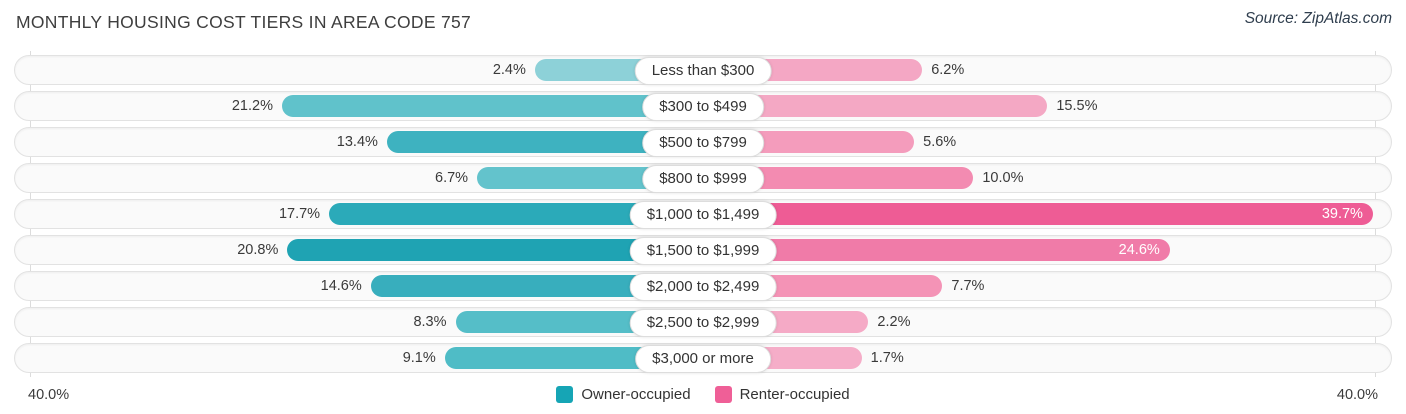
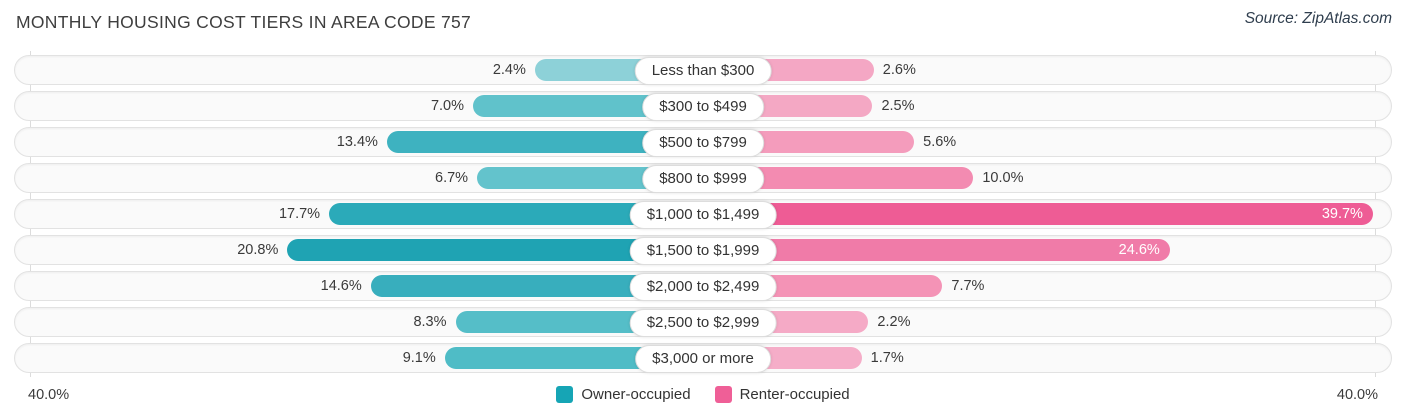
Renter-occupied/Less than $300: 6.2% -> 2.6%
Owner-occupied/$300 to $499: 21.2% -> 7.0%
Renter-occupied/$300 to $499: 15.5% -> 2.5%
